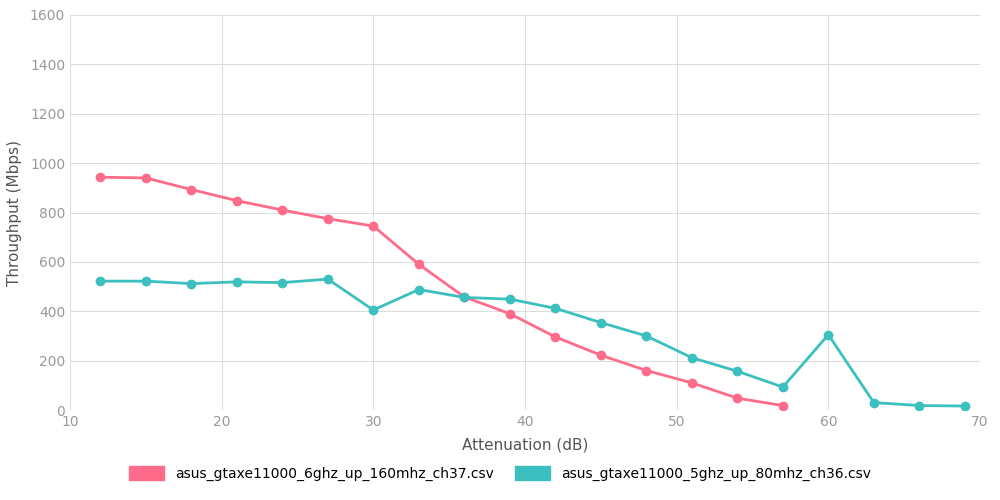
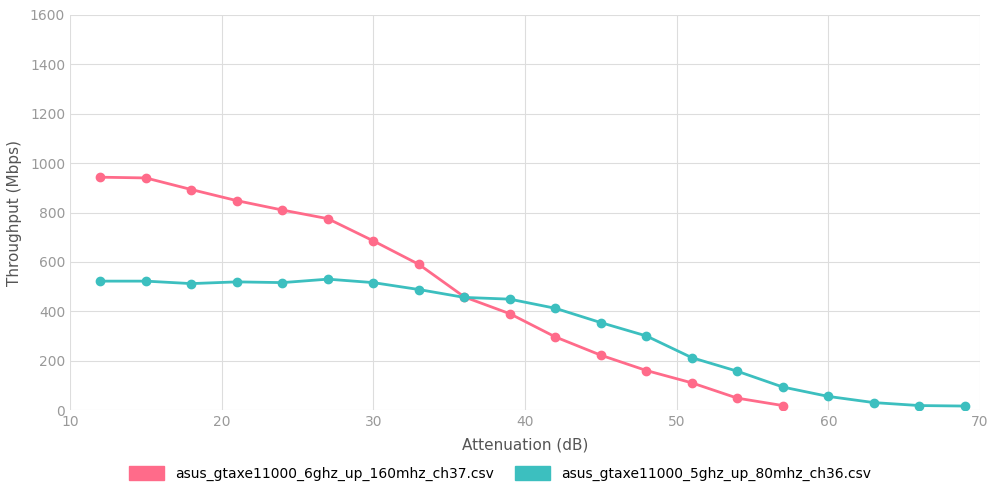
asus_gtaxe11000_6ghz_up_160mhz_ch37.csv/30: 745 -> 685
asus_gtaxe11000_5ghz_up_80mhz_ch36.csv/30: 405 -> 516
asus_gtaxe11000_5ghz_up_80mhz_ch36.csv/60: 305 -> 55
